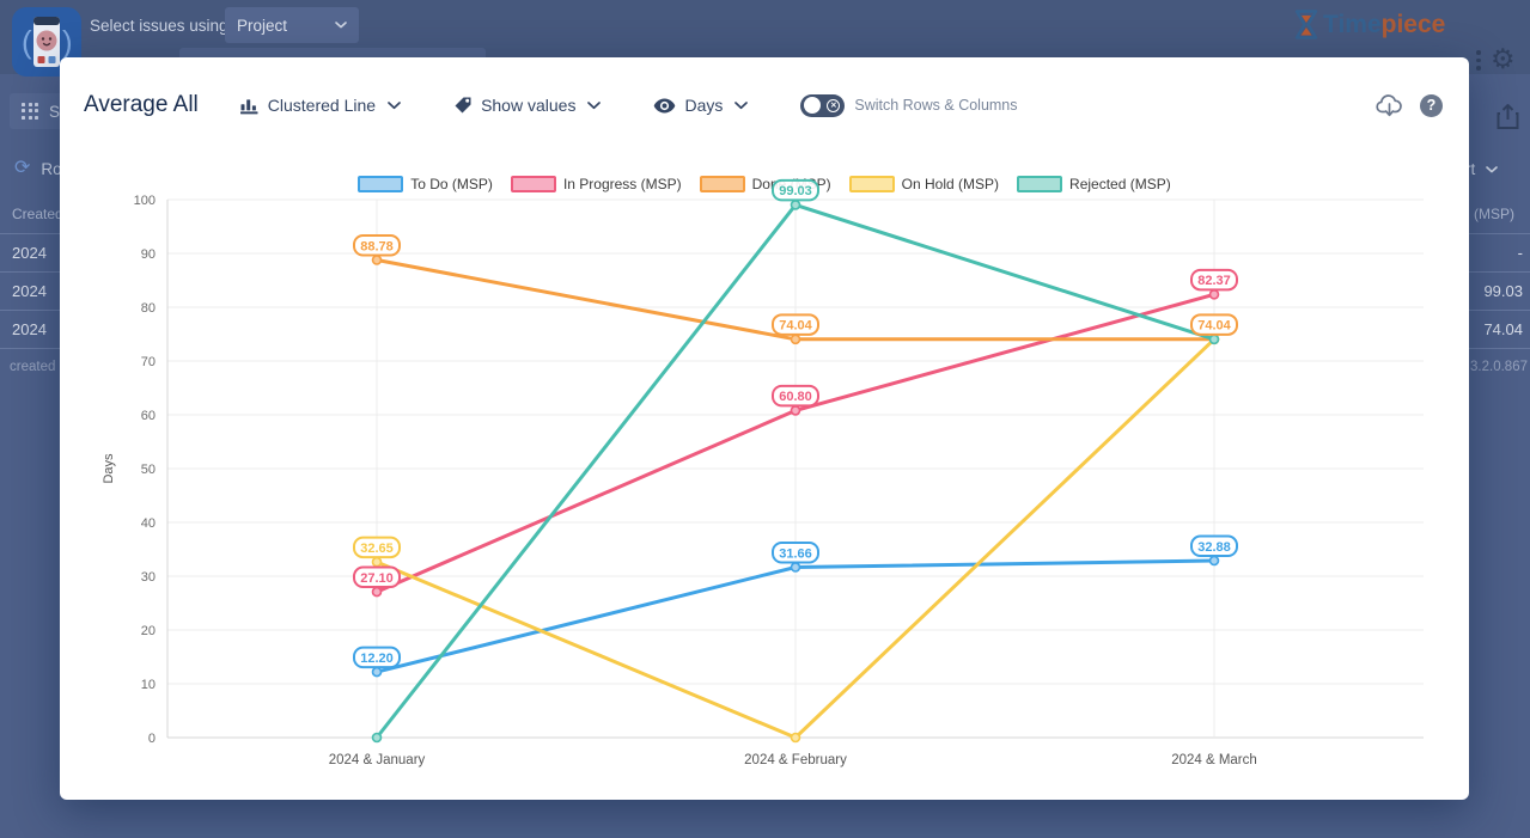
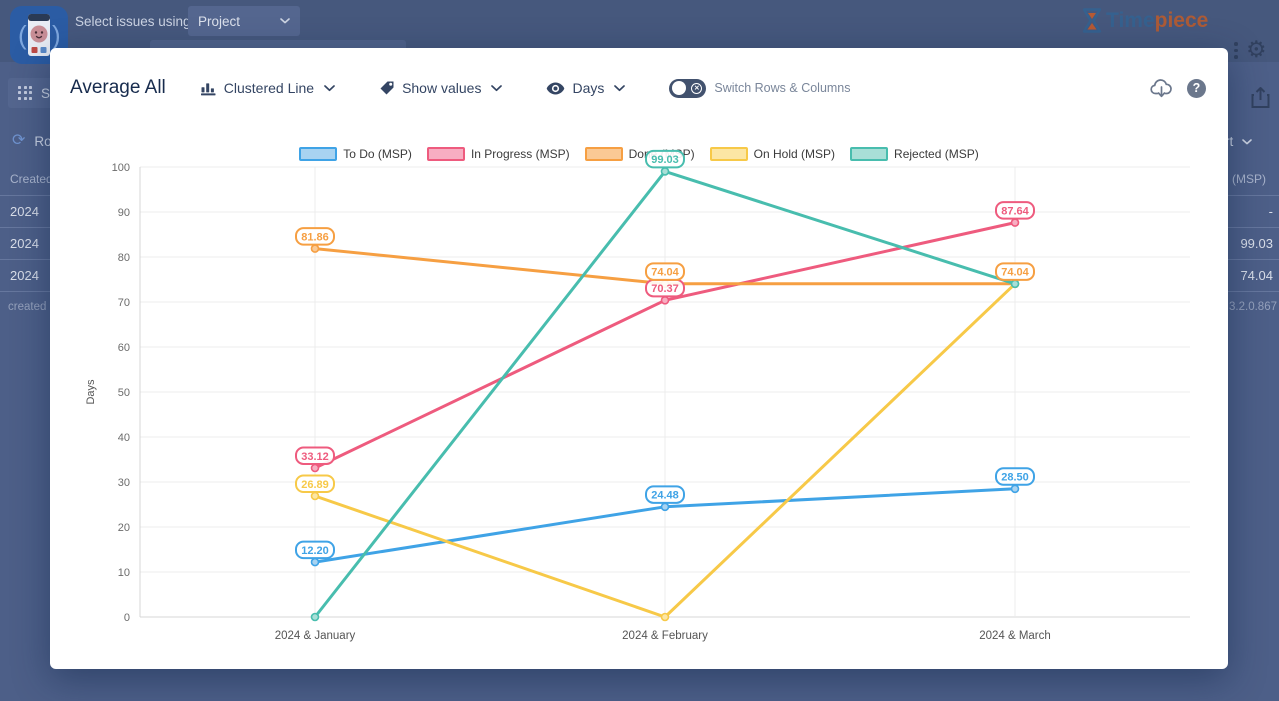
In Progress (MSP)/2024 & January: 27.10 -> 33.12
Done (MSP)/2024 & January: 88.78 -> 81.86
On Hold (MSP)/2024 & January: 32.65 -> 26.89
To Do (MSP)/2024 & February: 31.66 -> 24.48
In Progress (MSP)/2024 & February: 60.80 -> 70.37
To Do (MSP)/2024 & March: 32.88 -> 28.50
In Progress (MSP)/2024 & March: 82.37 -> 87.64
